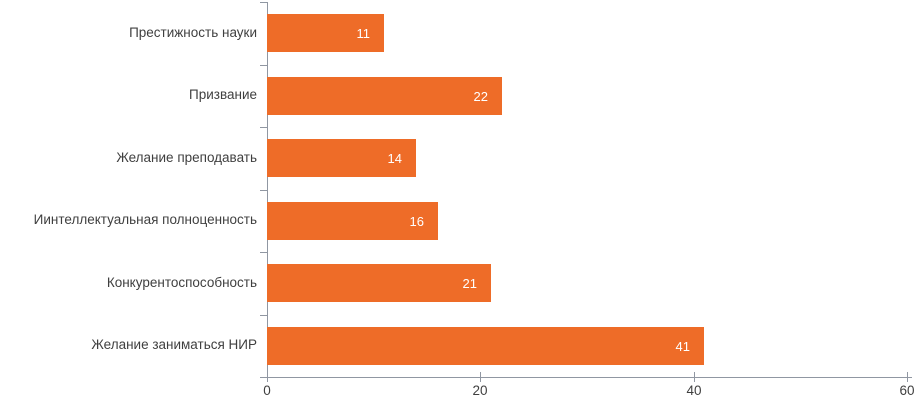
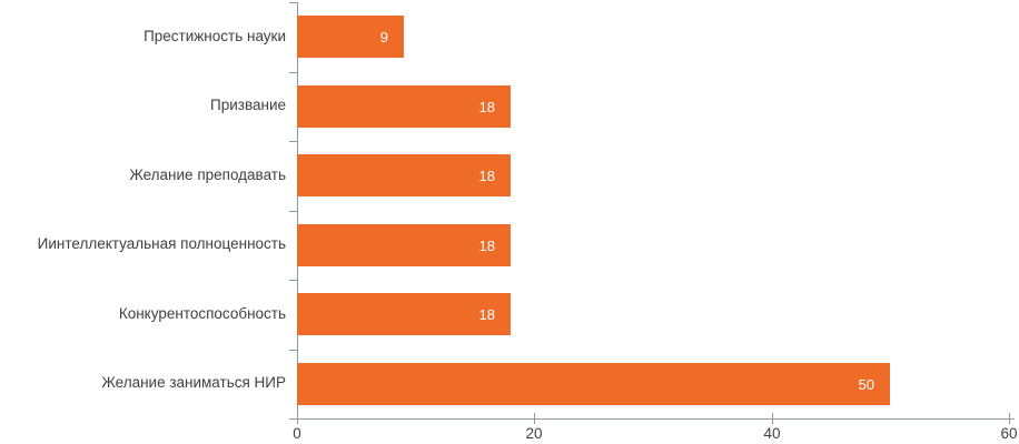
Престижность науки: 11 -> 9
Призвание: 22 -> 18
Желание преподавать: 14 -> 18
Иинтеллектуальная полноценность: 16 -> 18
Конкурентоспособность: 21 -> 18
Желание заниматься НИР: 41 -> 50
